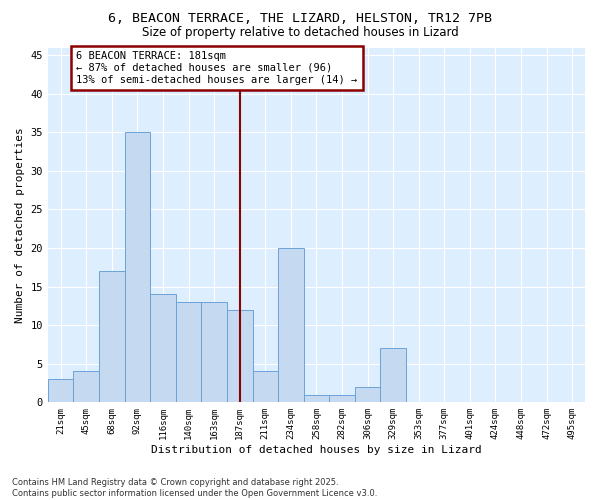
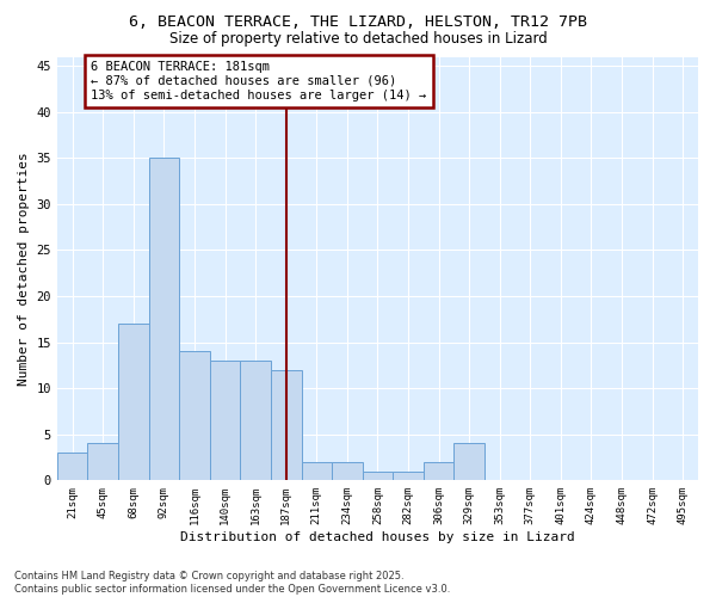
211sqm: 4 -> 2
234sqm: 20 -> 2
329sqm: 7 -> 4
